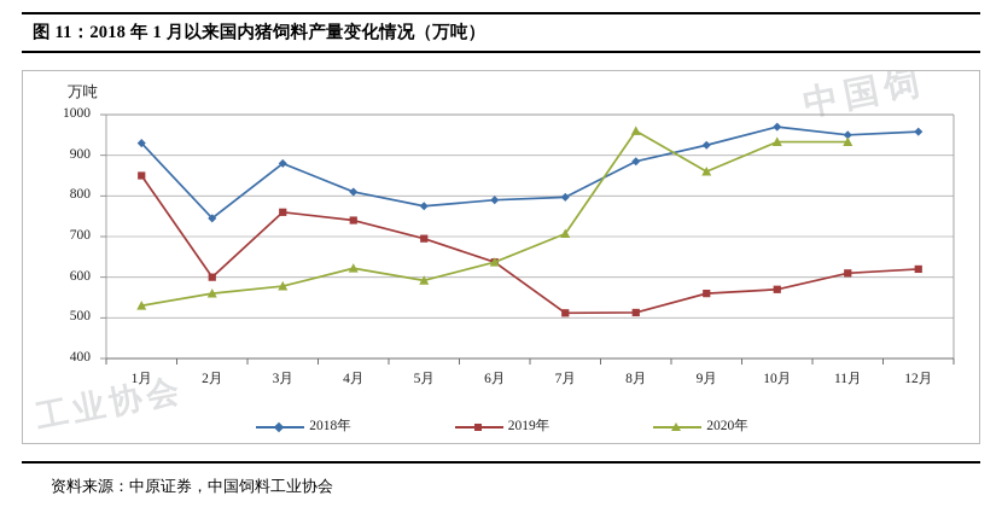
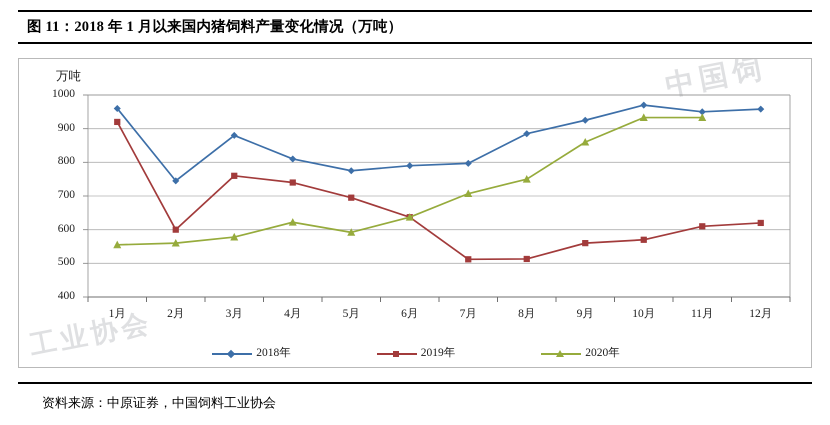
2018年/1月: 930 -> 960
2019年/1月: 850 -> 920
2020年/1月: 530 -> 560
2020年/8月: 960 -> 750
